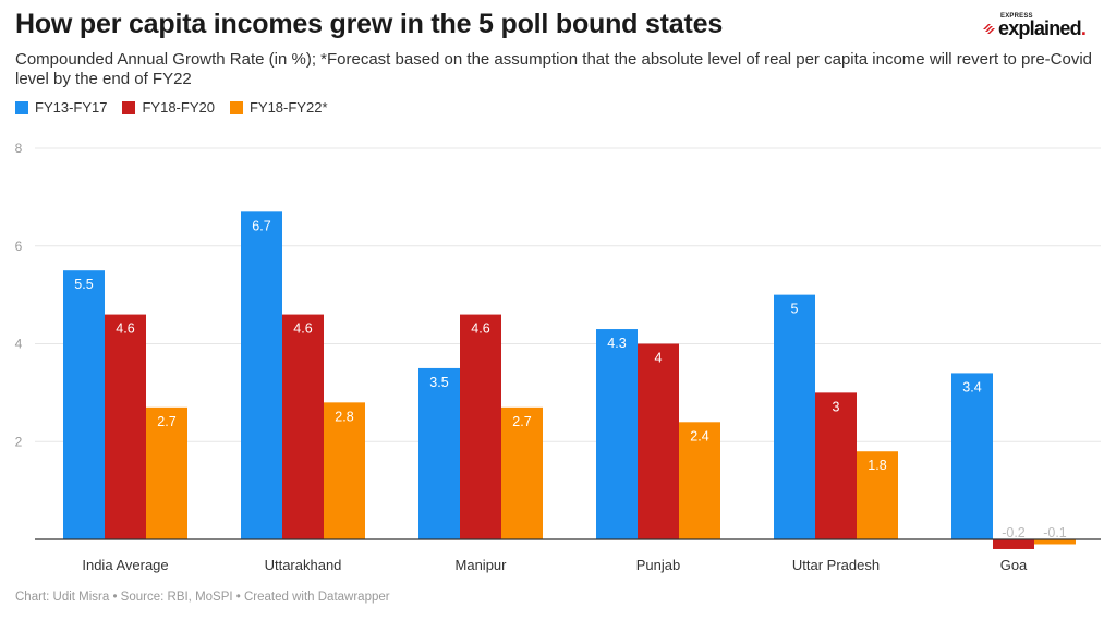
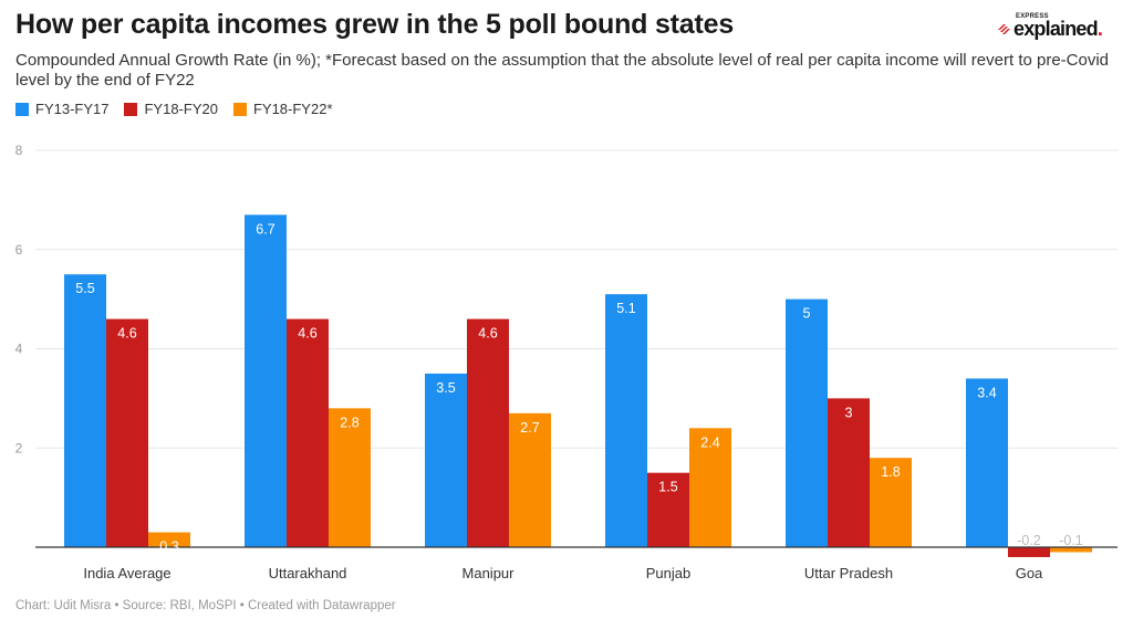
FY18-FY22*/India Average: 2.7 -> 0.3
FY13-FY17/Punjab: 4.3 -> 5.1
FY18-FY20/Punjab: 4 -> 1.5
